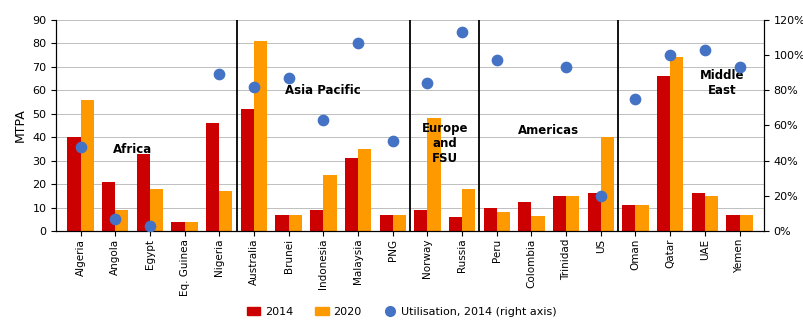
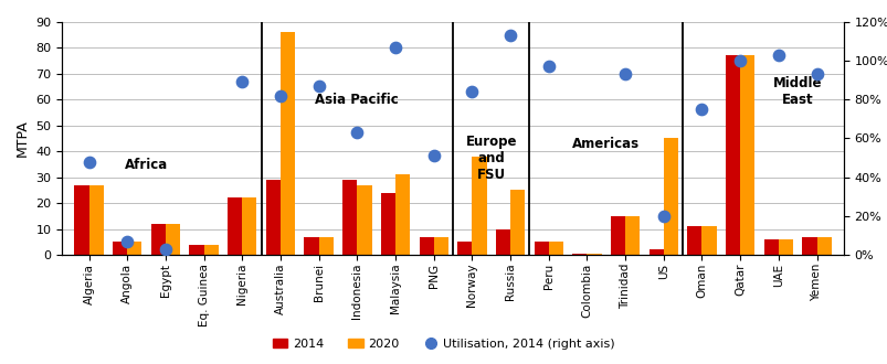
2014/Algeria: 40.0 -> 27.0
2020/Algeria: 56.0 -> 27.0
2014/Angola: 21.0 -> 5.0
2020/Angola: 9.0 -> 5.0
2014/Egypt: 33.0 -> 12.0
2020/Egypt: 18.0 -> 12.0
2014/Nigeria: 46.0 -> 22.0
2020/Nigeria: 17.0 -> 22.0
2014/Australia: 52.0 -> 29.0
2020/Australia: 81.0 -> 86.0
2014/Indonesia: 9.0 -> 29.0
2020/Indonesia: 24.0 -> 27.0
2014/Malaysia: 31.0 -> 24.0
2020/Malaysia: 35.0 -> 31.0
2014/Norway: 9.0 -> 5.0
2020/Norway: 48.0 -> 38.0
2014/Russia: 6.0 -> 10.0
2020/Russia: 18.0 -> 25.0
2014/Peru: 10.0 -> 5.0
2020/Peru: 8.0 -> 5.0
2014/Colombia: 12.5 -> 0.5
2020/Colombia: 6.5 -> 0.5
2014/US: 16.0 -> 2.0
2020/US: 40.0 -> 45.0
2014/Qatar: 66.0 -> 77.0
2020/Qatar: 74.0 -> 77.0
2014/UAE: 16.0 -> 6.0
2020/UAE: 15.0 -> 6.0
